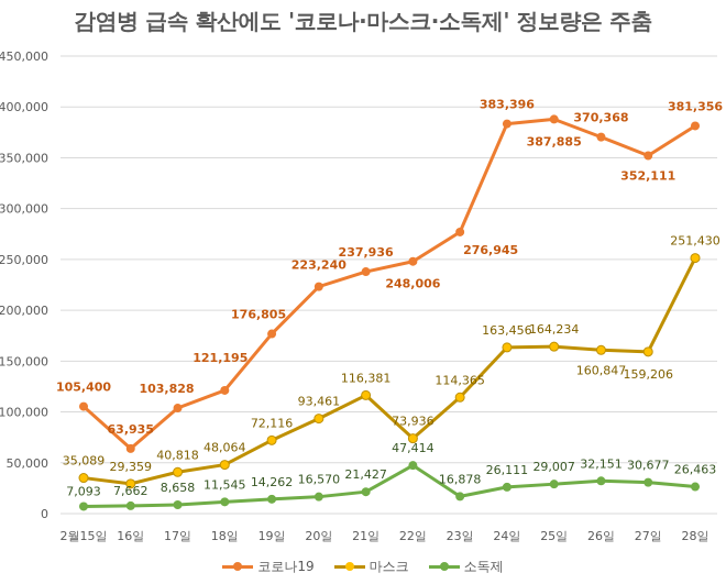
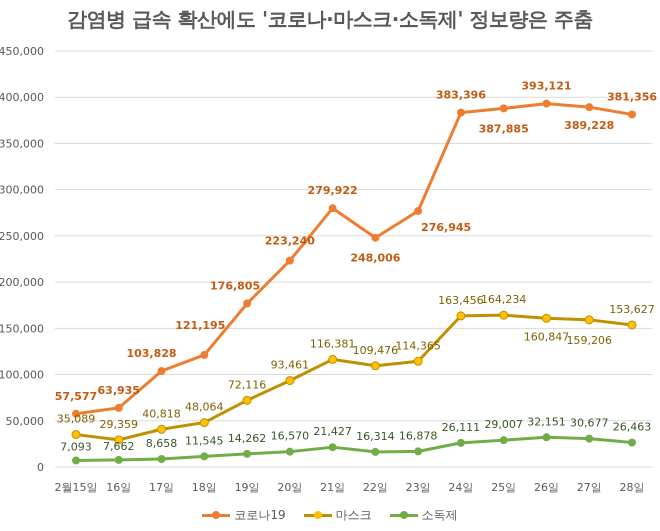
코로나19/2월15일: 105,400 -> 57,577
코로나19/21일: 237,936 -> 279,922
마스크/22일: 73,936 -> 109,476
소독제/22일: 47,414 -> 16,314
코로나19/26일: 370,368 -> 393,121
코로나19/27일: 352,111 -> 389,228
마스크/28일: 251,430 -> 153,627
